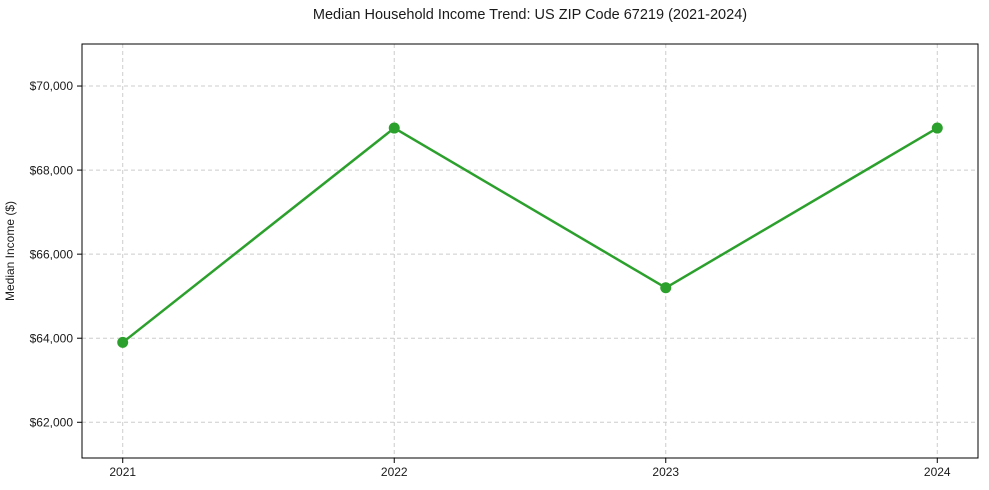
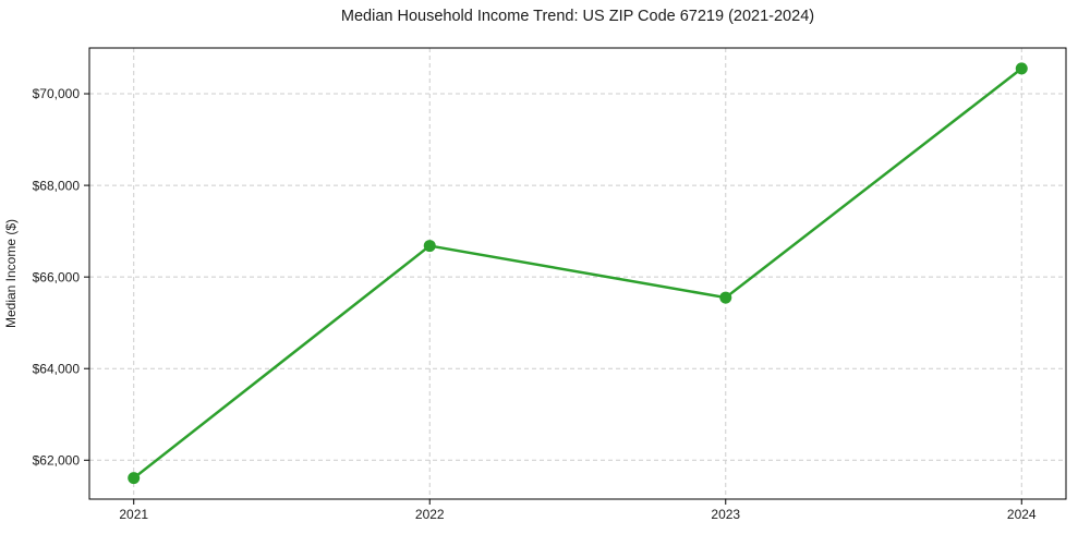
2021: $63900 -> $61600
2022: $69000 -> $66700
2023: $65200 -> $65600
2024: $69000 -> $70600
